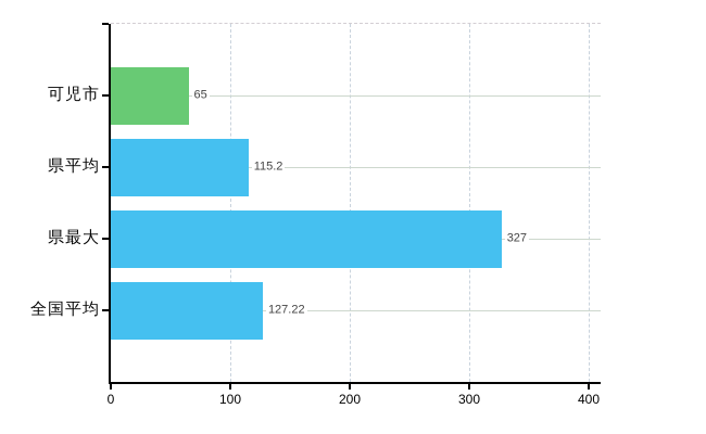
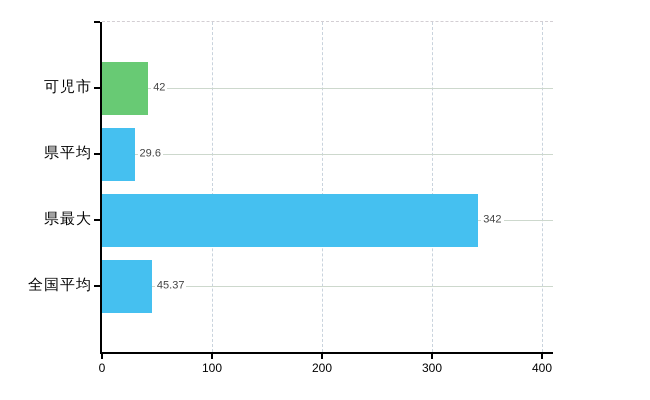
可児市: 65 -> 42
県平均: 115.2 -> 29.6
県最大: 327 -> 342
全国平均: 127.22 -> 45.37
